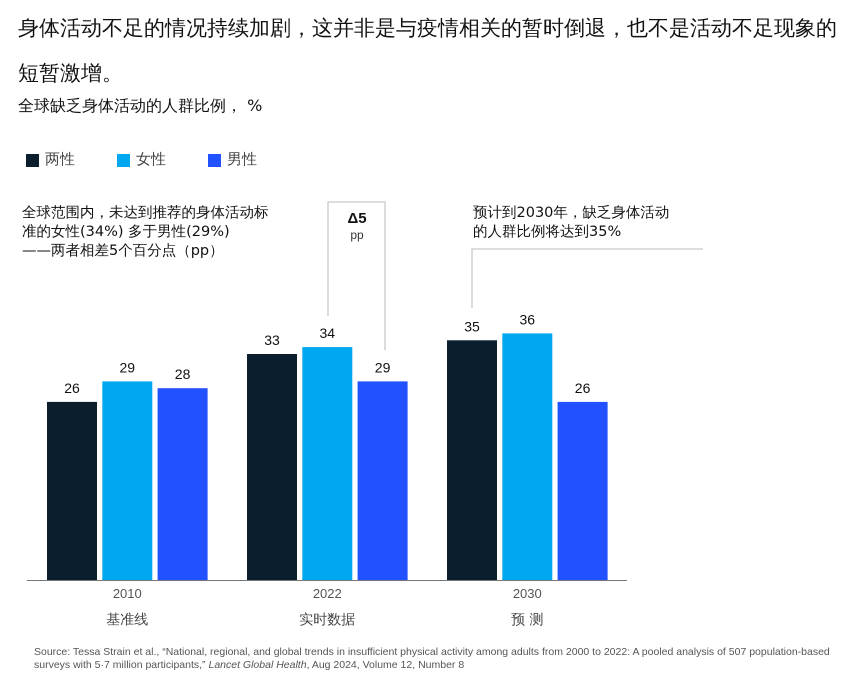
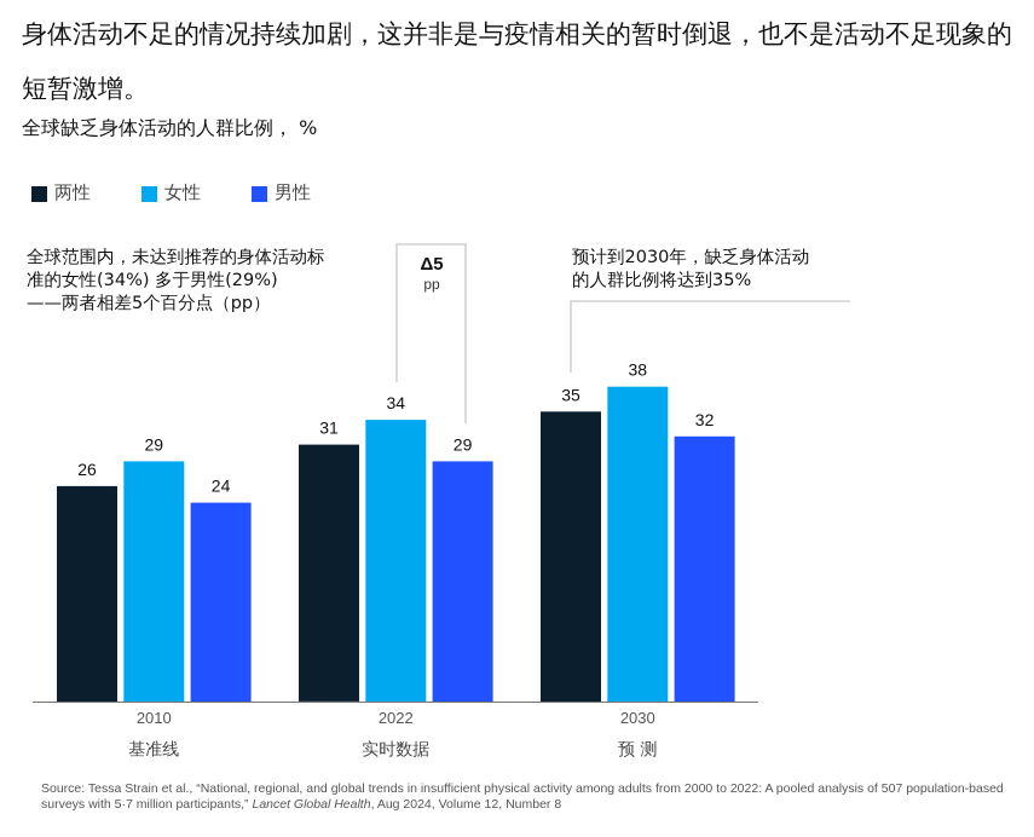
男性/2010: 28 -> 24
两性/2022: 33 -> 31
女性/2030: 36 -> 38
男性/2030: 26 -> 32
